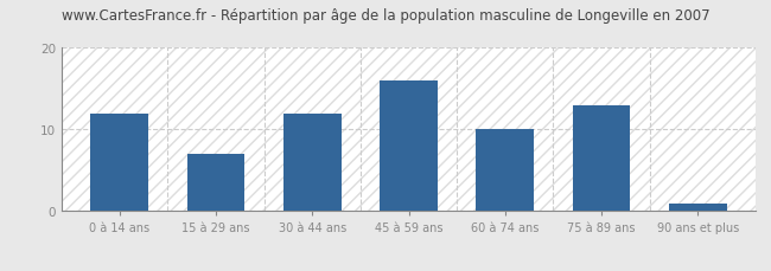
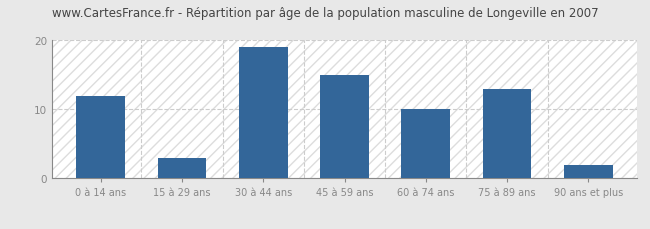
15 à 29 ans: 7 -> 3
30 à 44 ans: 12 -> 19
45 à 59 ans: 16 -> 15
90 ans et plus: 1 -> 2
